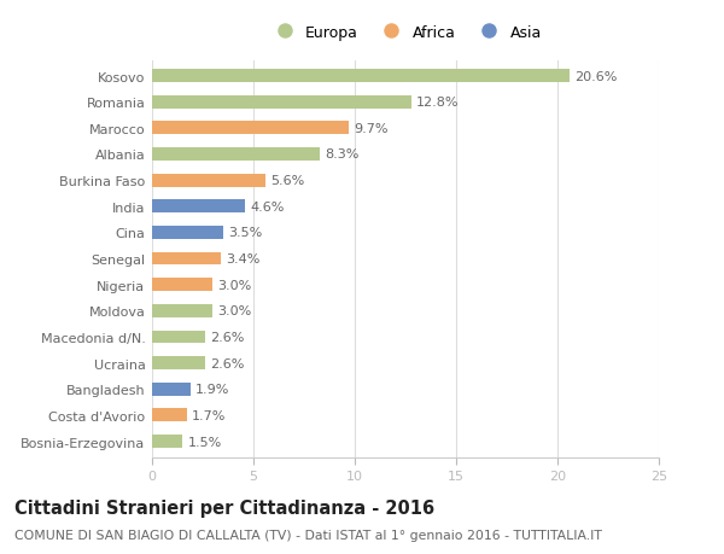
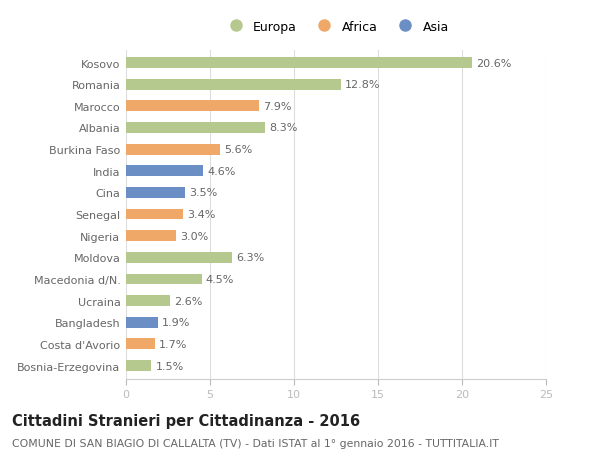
Marocco: 9.7% -> 7.9%
Moldova: 3.0% -> 6.3%
Macedonia d/N.: 2.6% -> 4.5%
